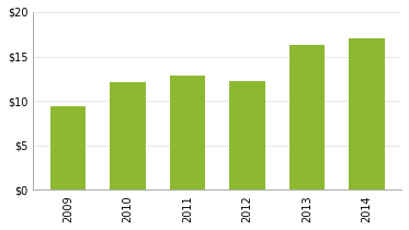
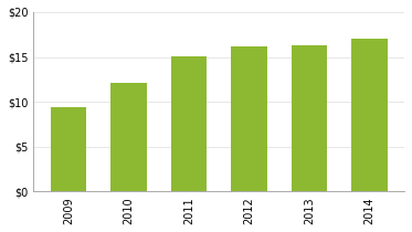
2011: $12.8 -> $15.1
2012: $12.2 -> $16.2
